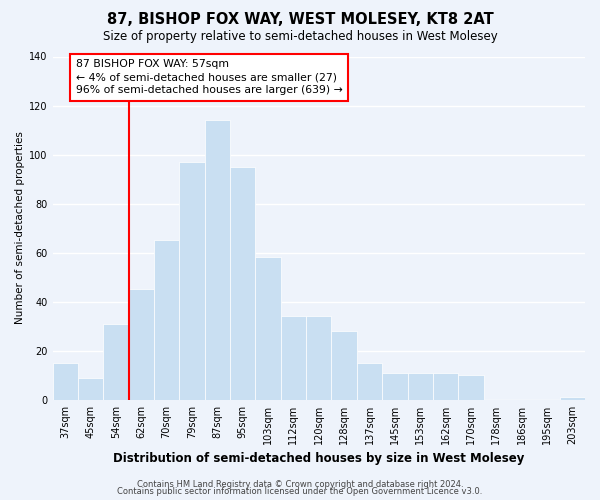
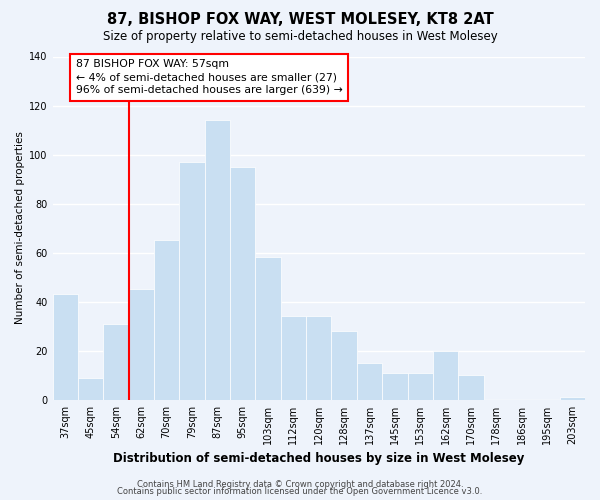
37sqm: 15 -> 43
162sqm: 11 -> 20
